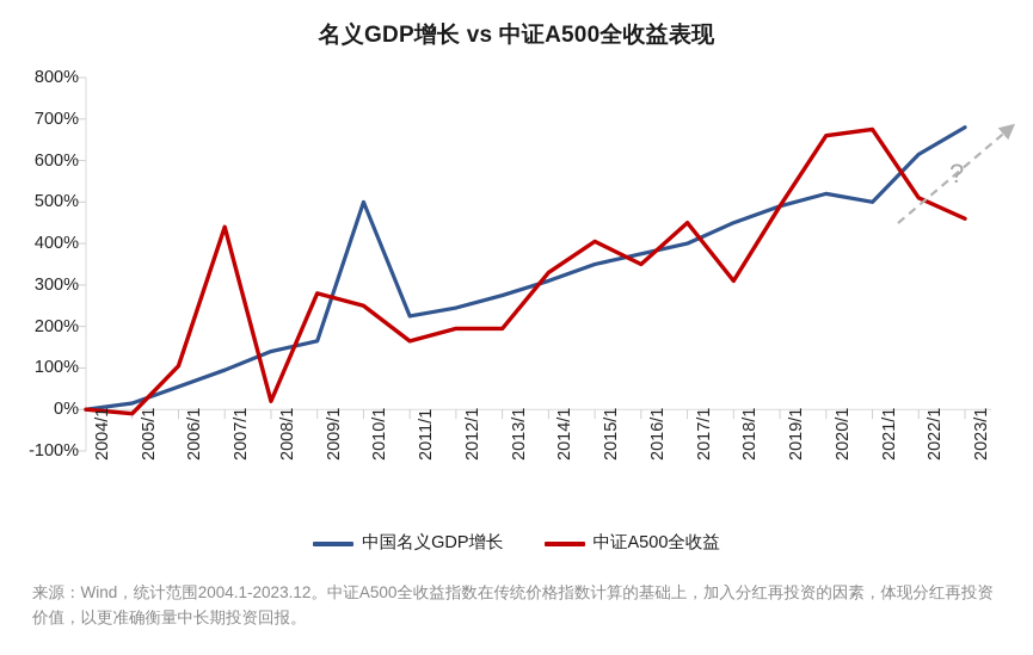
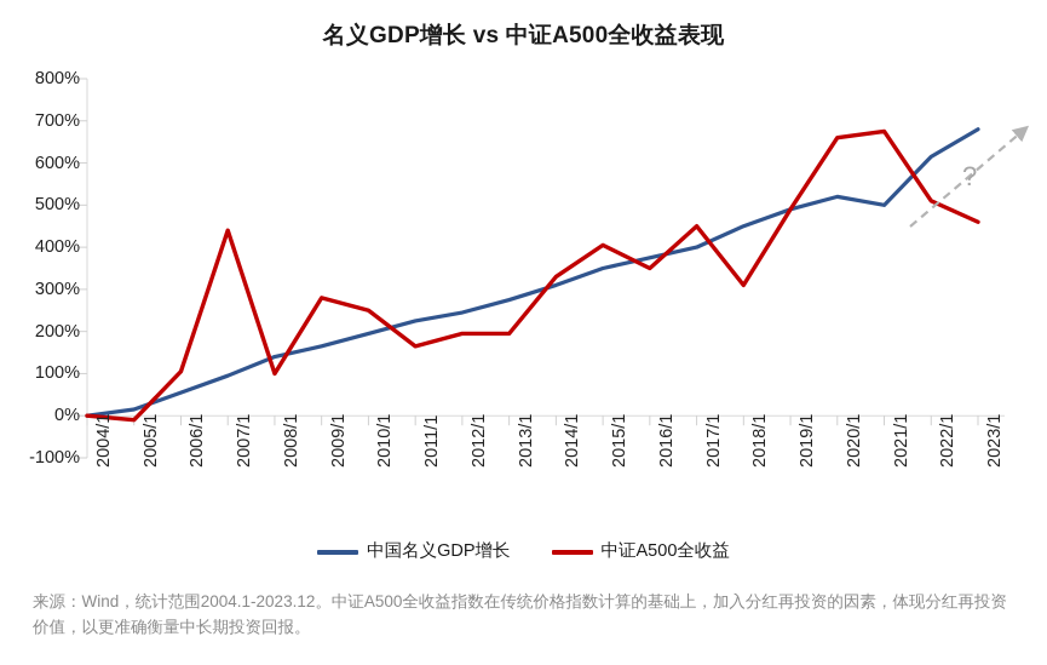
中证A500全收益/2008/1: 20% -> 100%
中国名义GDP增长/2010/1: 500% -> 200%
